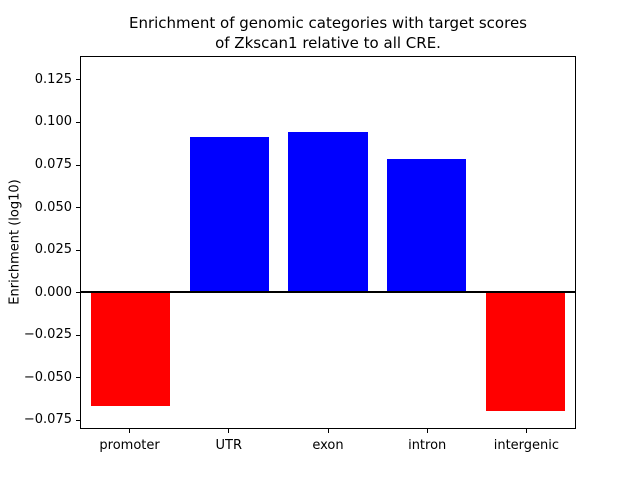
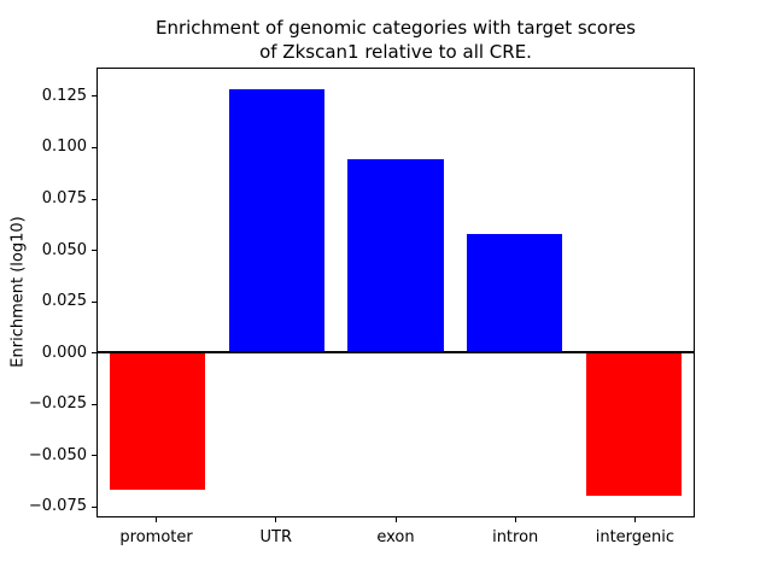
UTR: 0.092 -> 0.129
intron: 0.079 -> 0.058
